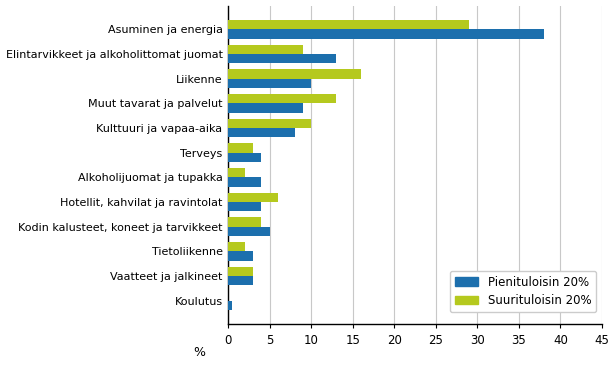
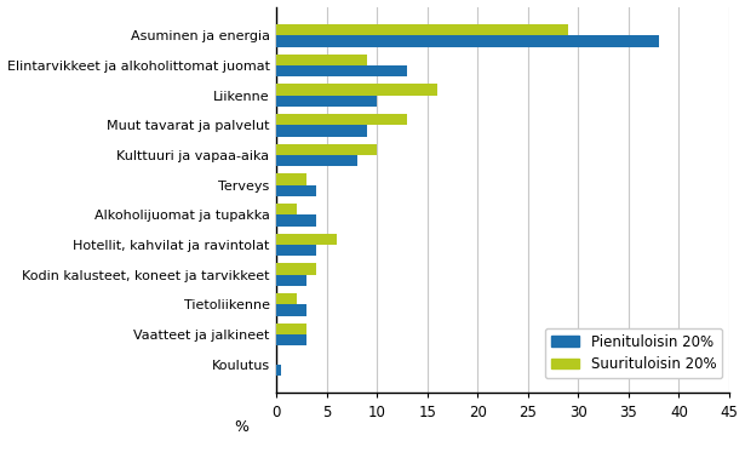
Pienituloisin 20%/Kodin kalusteet, koneet ja tarvikkeet: 5.0 -> 3.0
